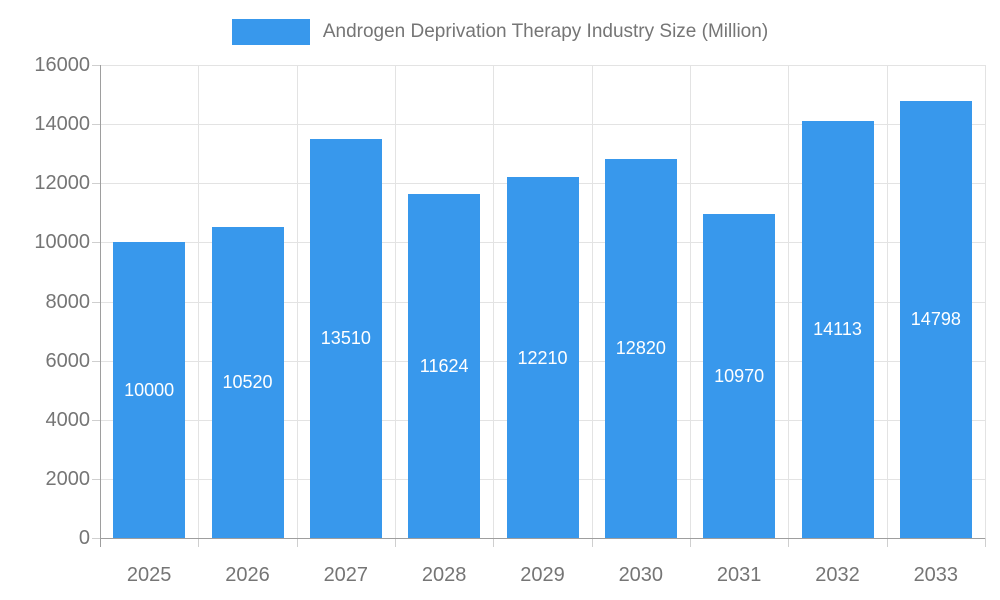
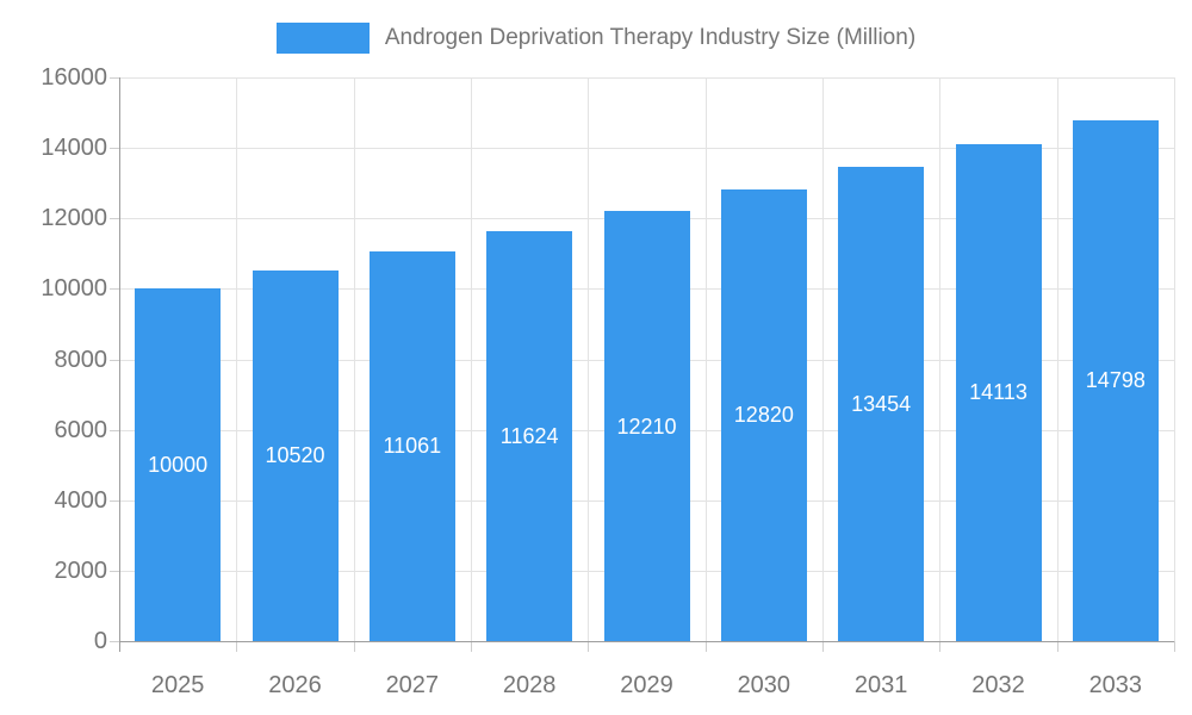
2027: 13510 -> 11061
2031: 10970 -> 13454
